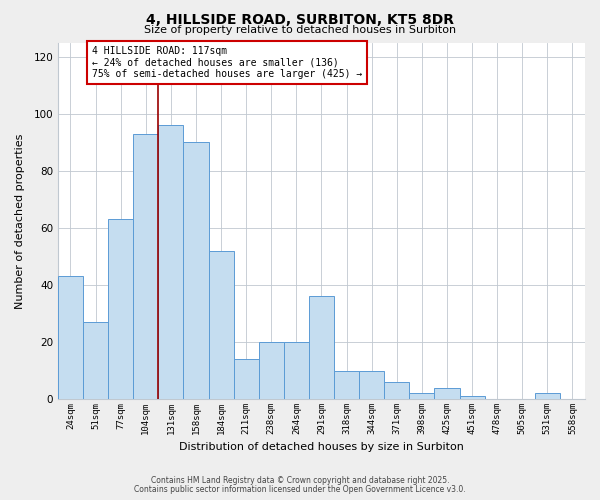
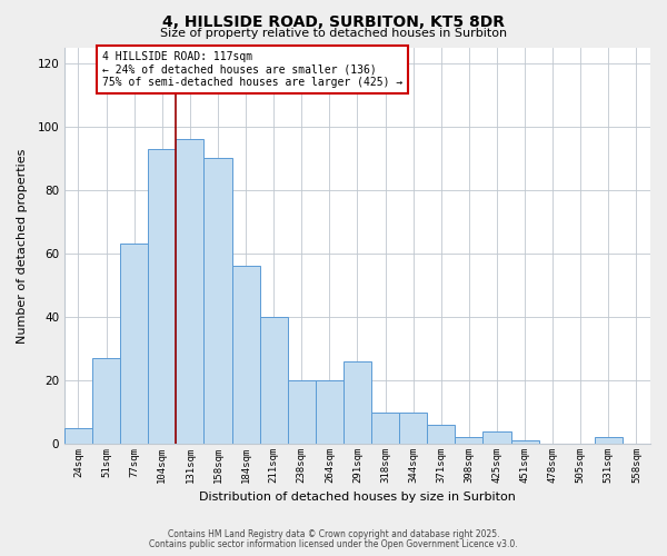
24sqm: 43 -> 5
184sqm: 52 -> 56
211sqm: 14 -> 40
291sqm: 36 -> 26
